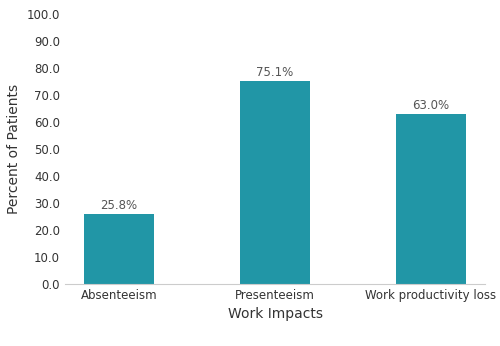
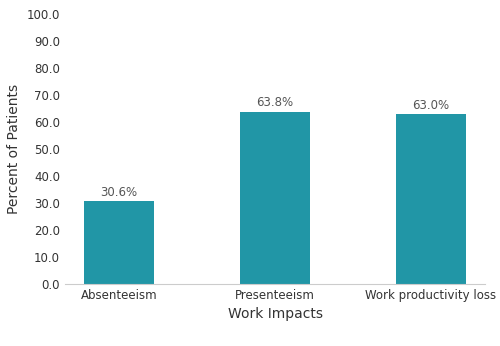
Absenteeism: 25.8% -> 30.6%
Presenteeism: 75.1% -> 63.8%
